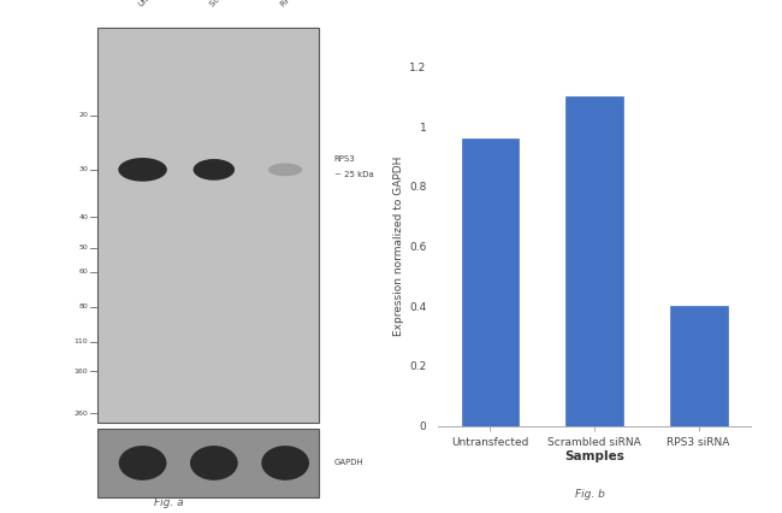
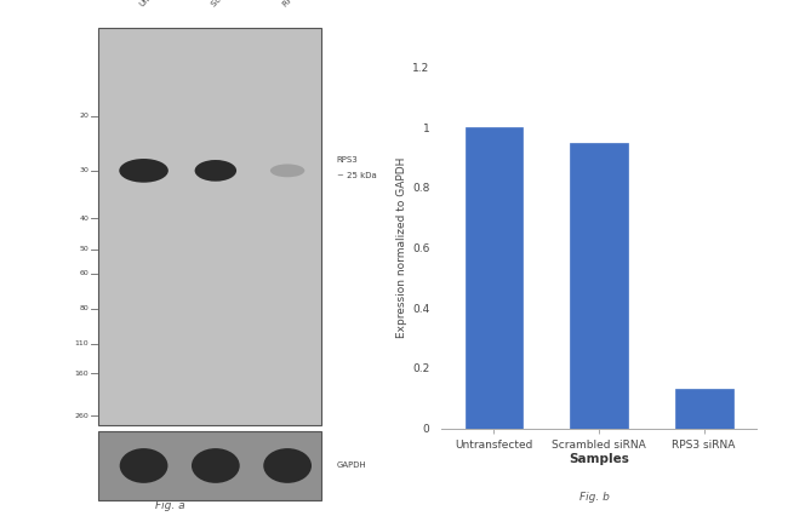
Untransfected: 0.96 -> 1.00
Scrambled siRNA: 1.10 -> 0.95
RPS3 siRNA: 0.40 -> 0.13
